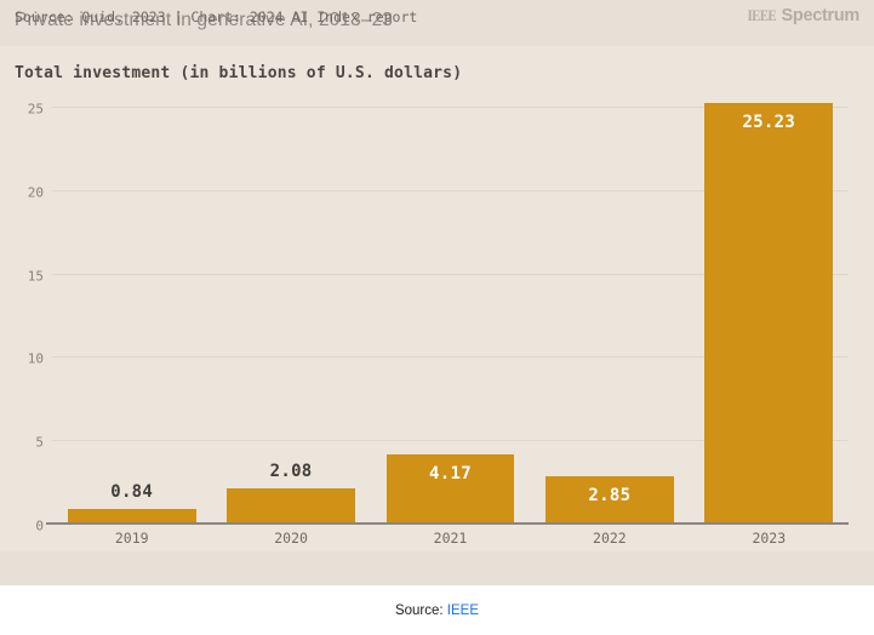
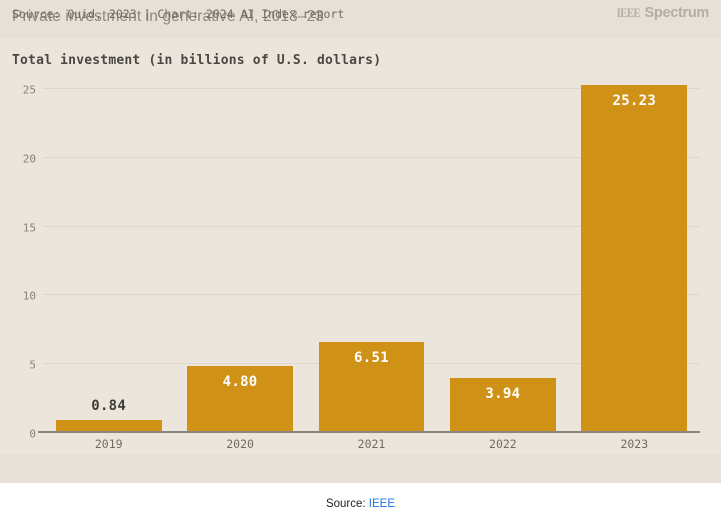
2020: 2.08 -> 4.80
2021: 4.17 -> 6.51
2022: 2.85 -> 3.94
